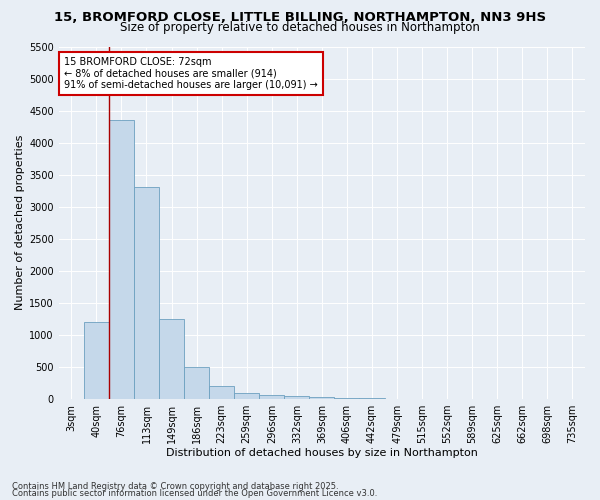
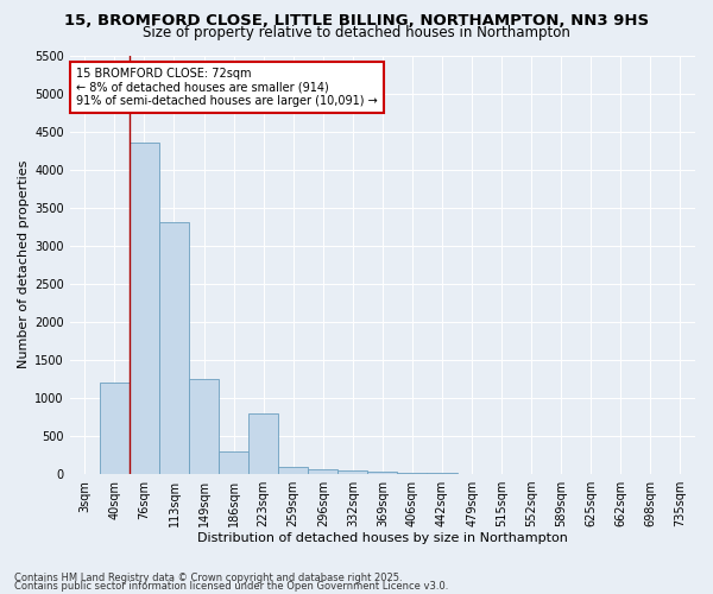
186sqm: 500 -> 300
223sqm: 200 -> 800
